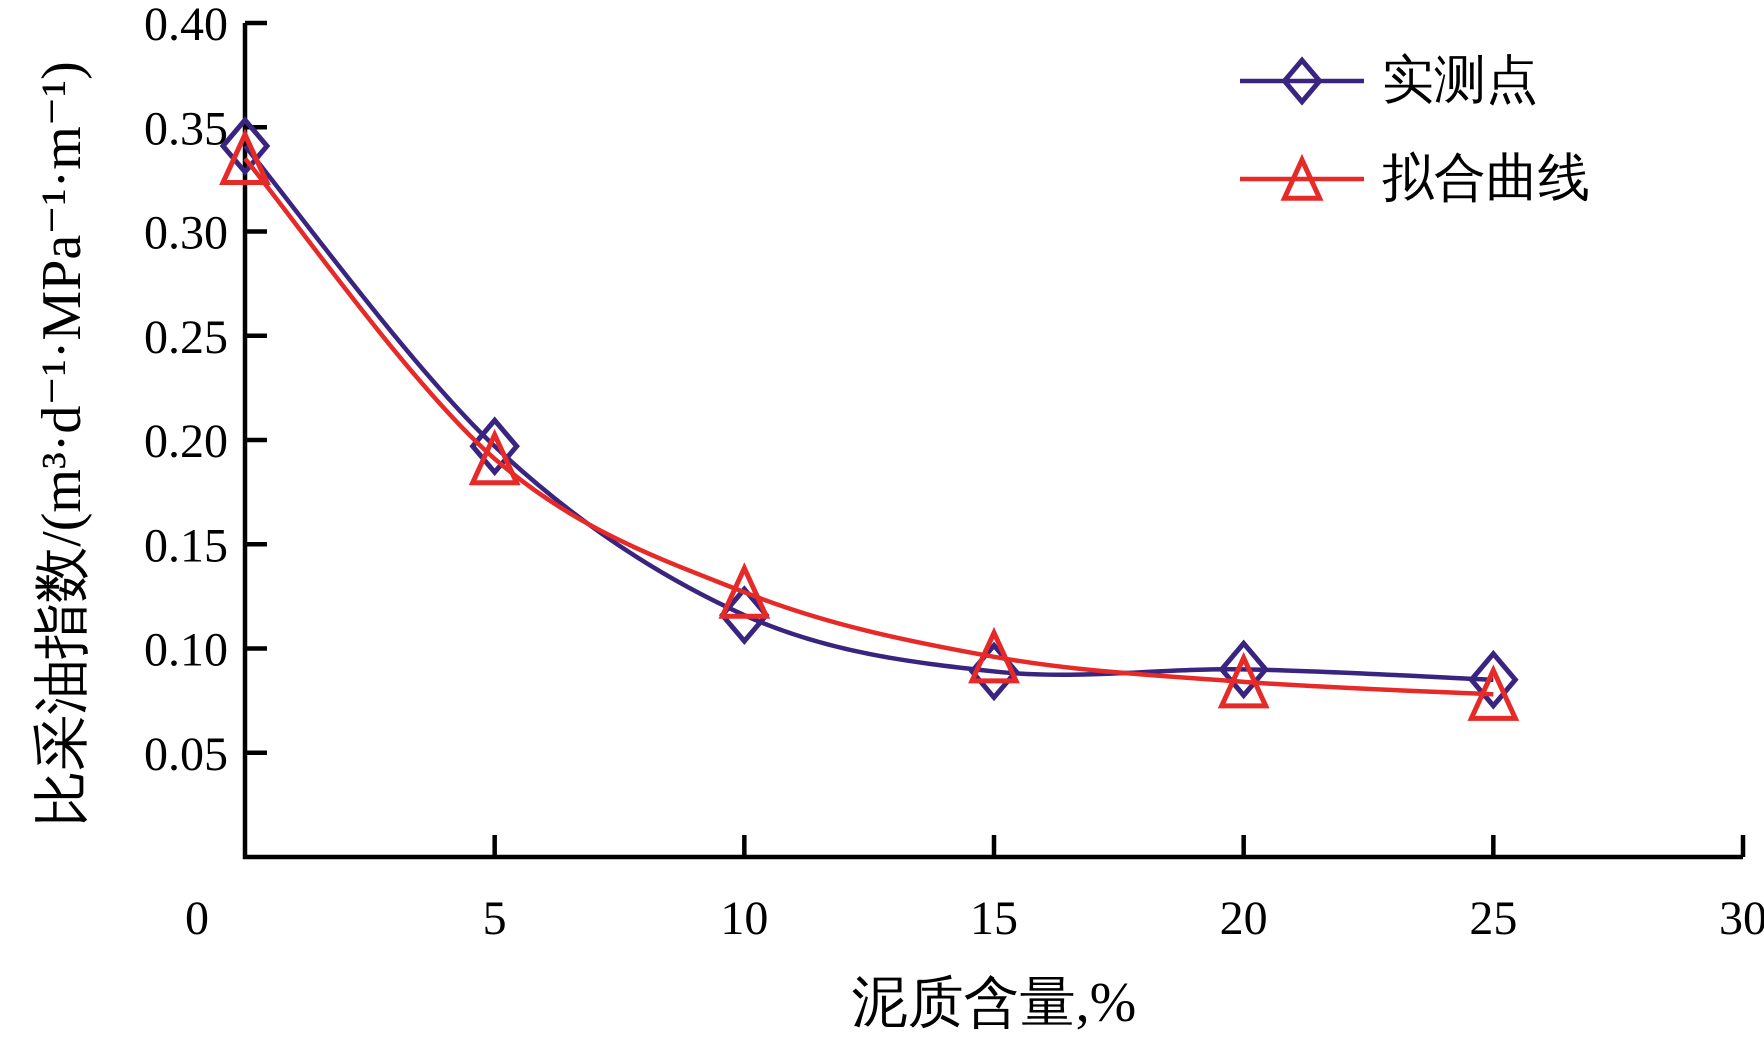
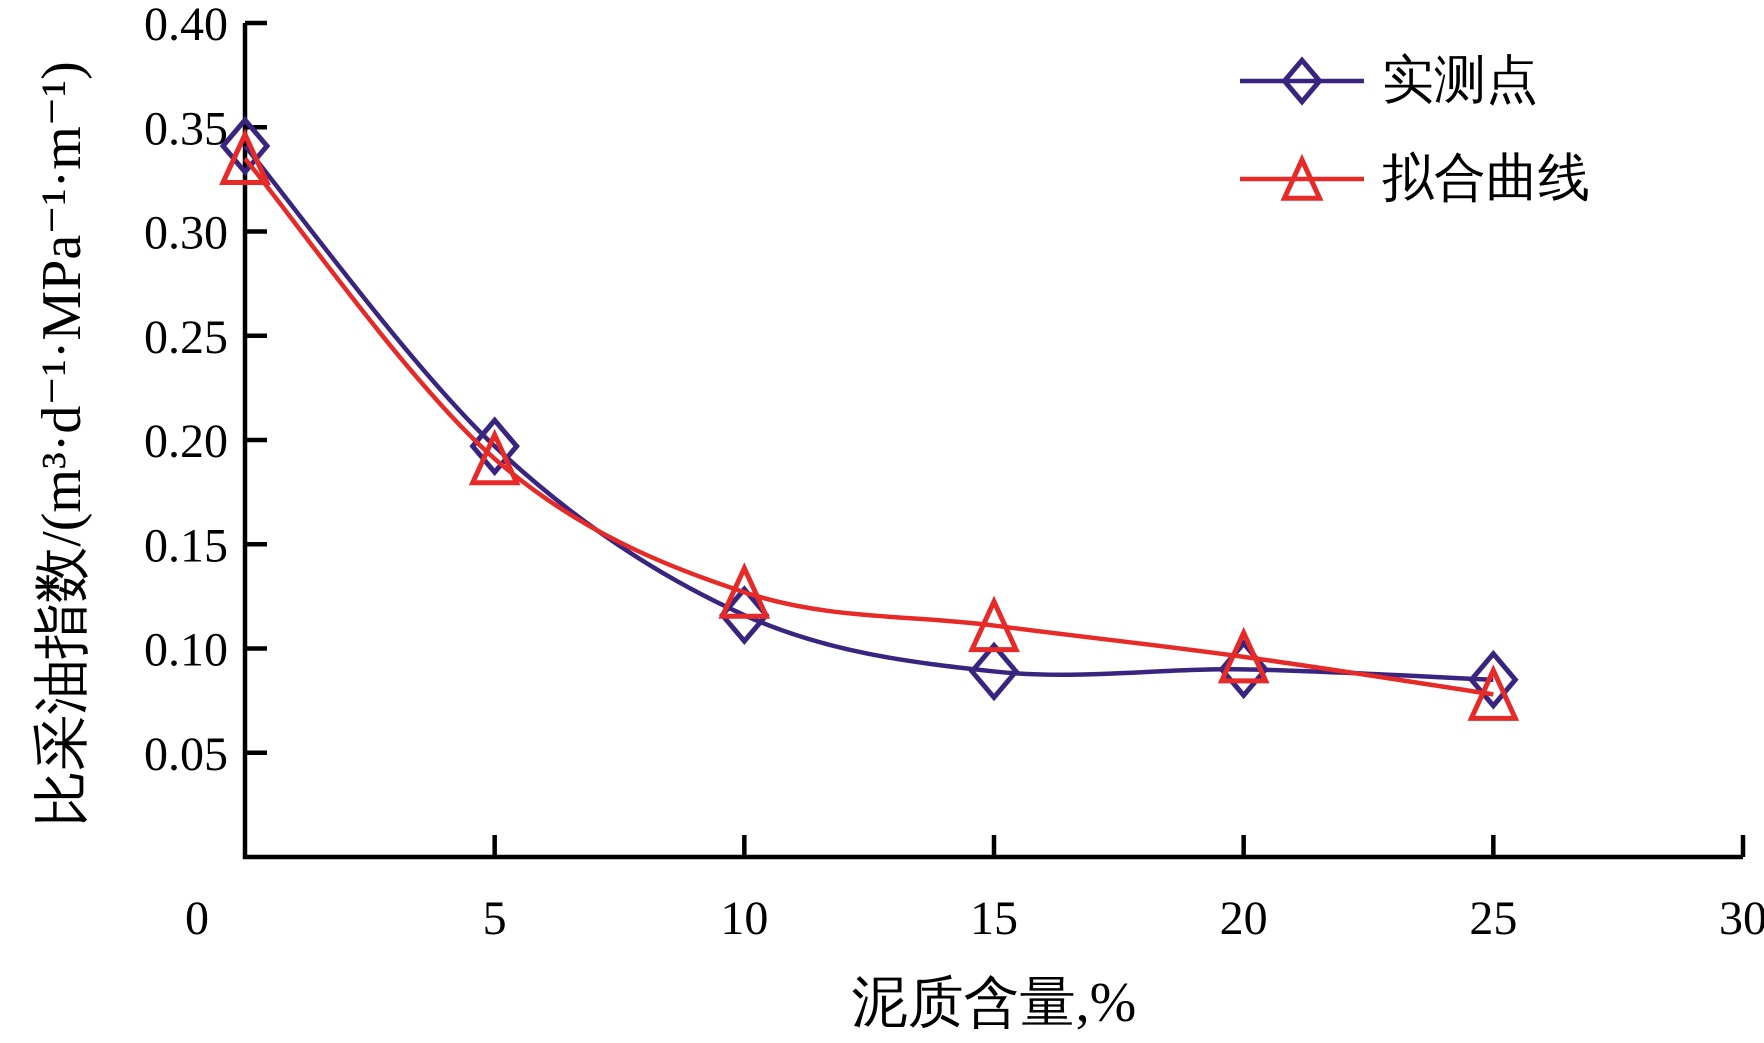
拟合曲线/15: 0.096 -> 0.111
拟合曲线/20: 0.084 -> 0.096
